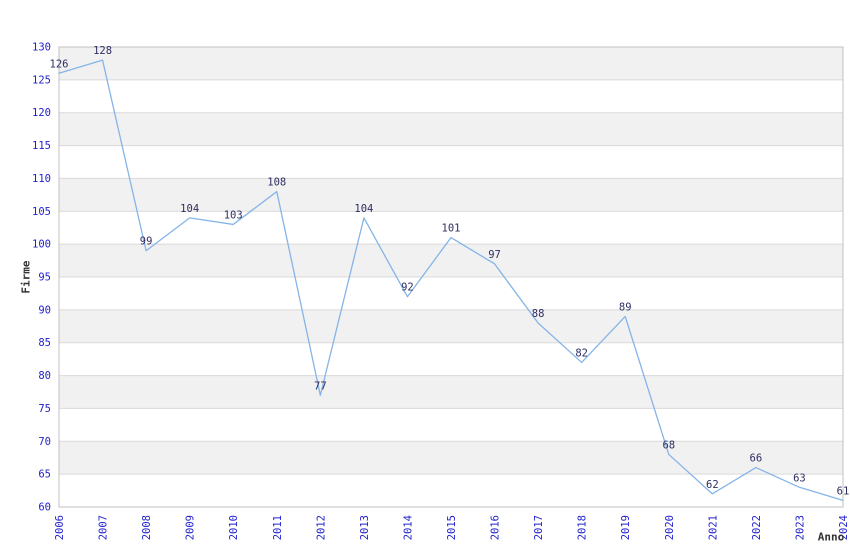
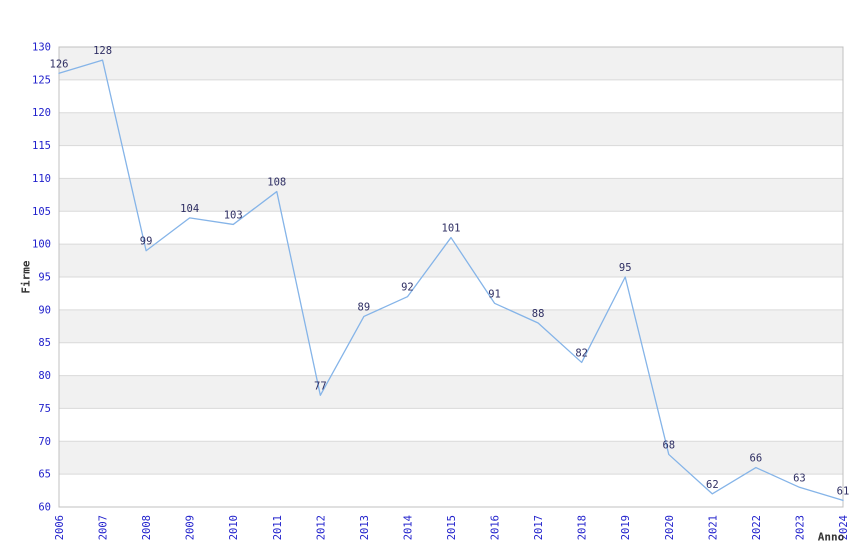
2013: 104 -> 89
2016: 97 -> 91
2019: 89 -> 95
